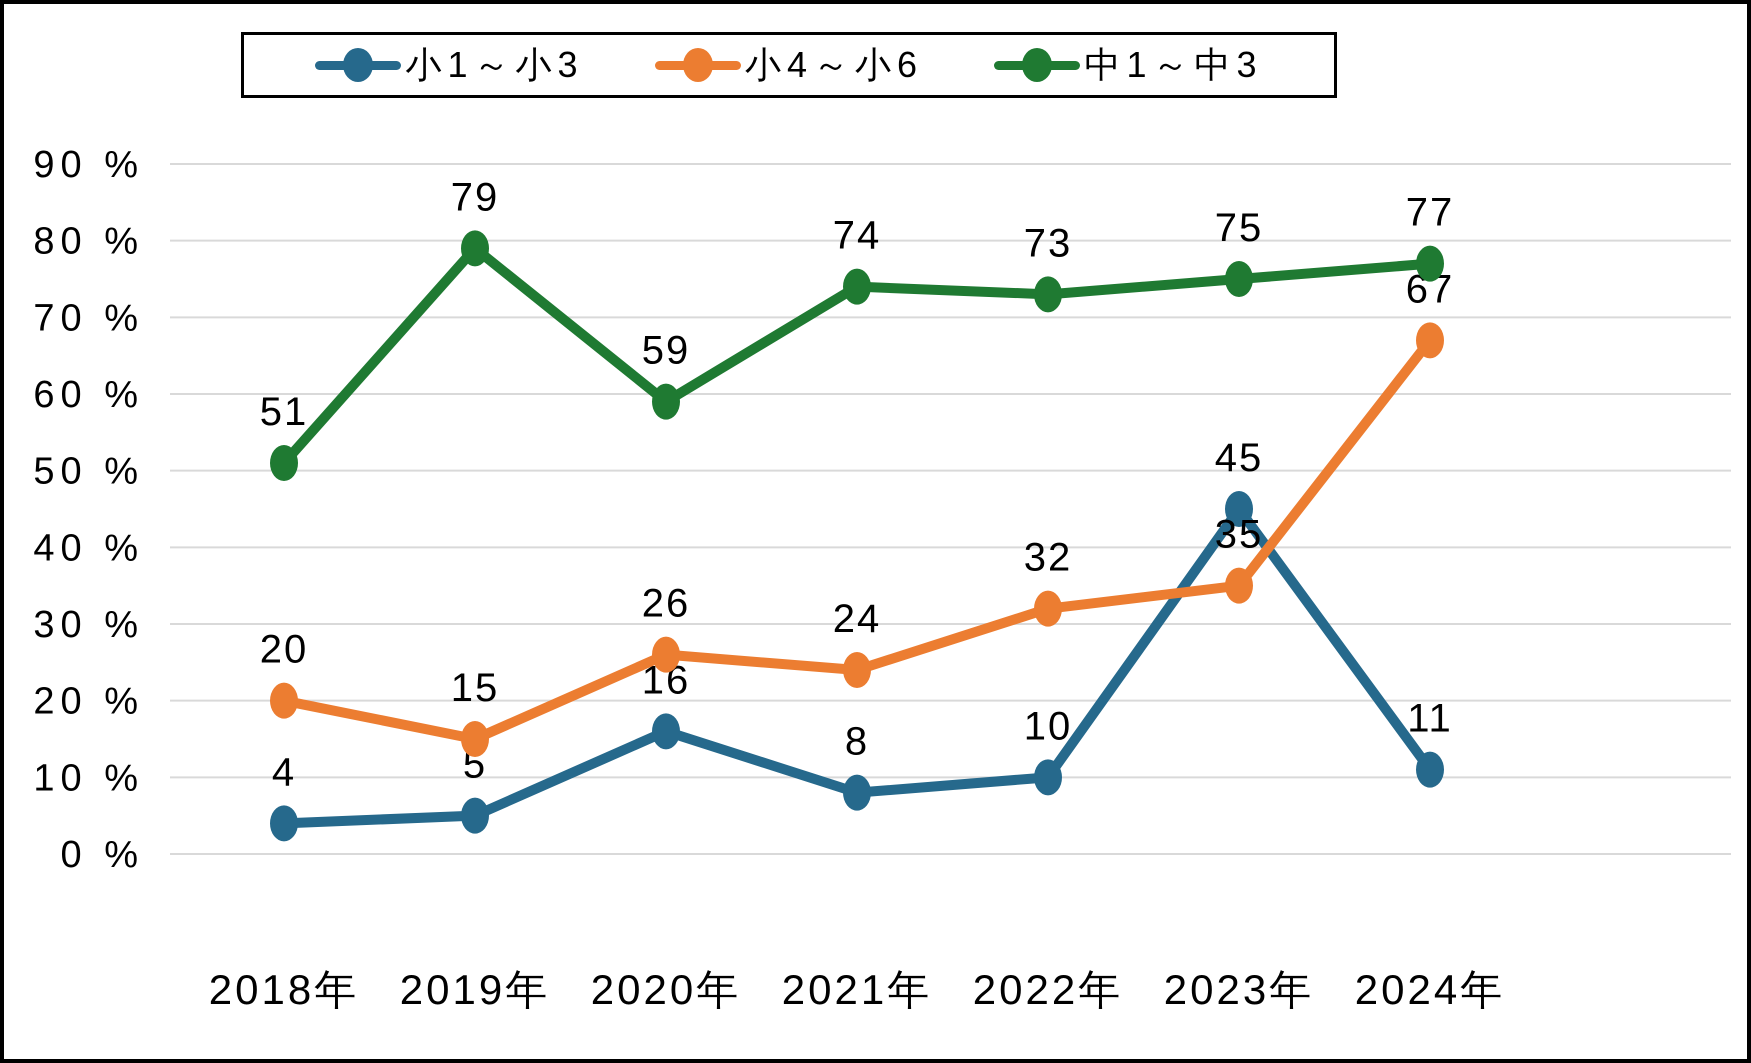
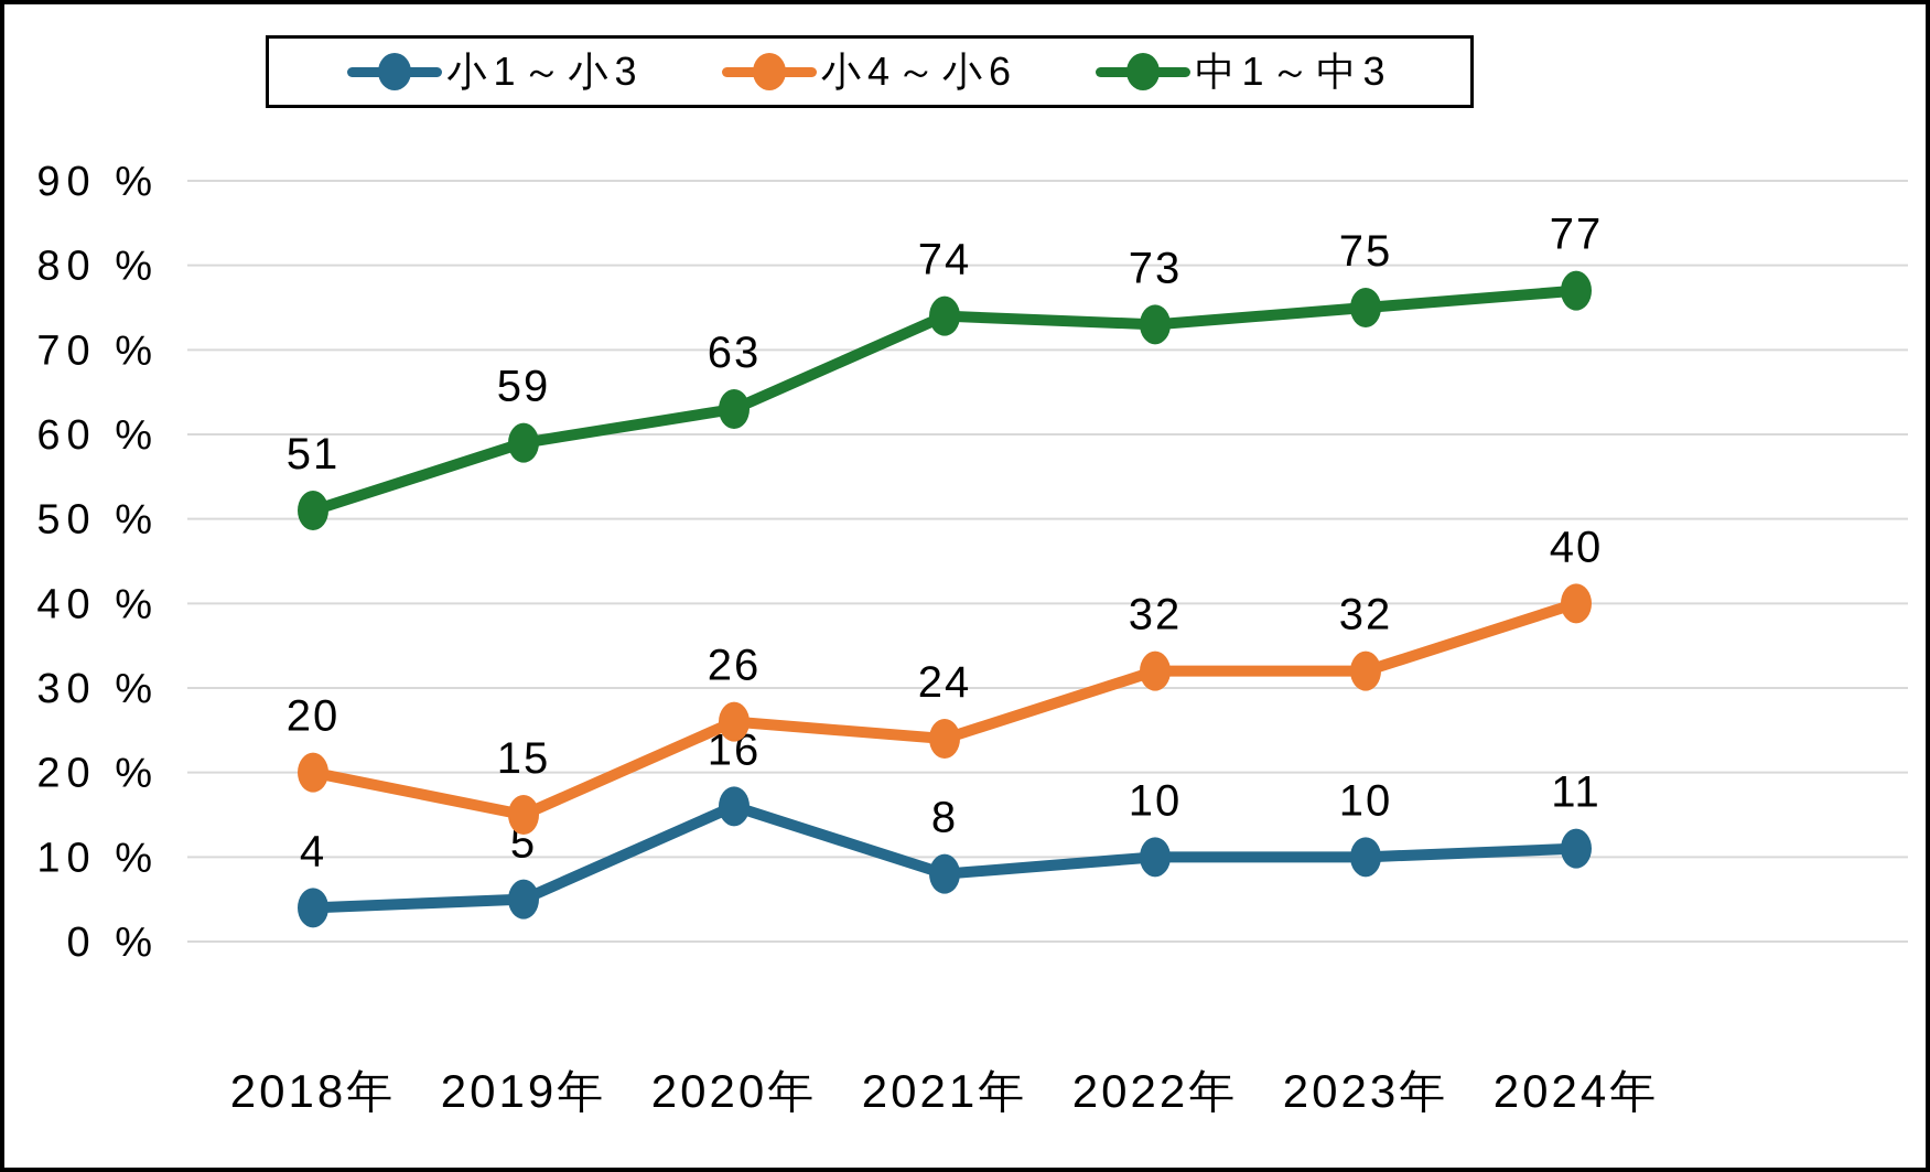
中1～中3/2019年: 79 -> 59
中1～中3/2020年: 59 -> 63
小1～小3/2023年: 45 -> 10
小4～小6/2023年: 35 -> 32
小4～小6/2024年: 67 -> 40
